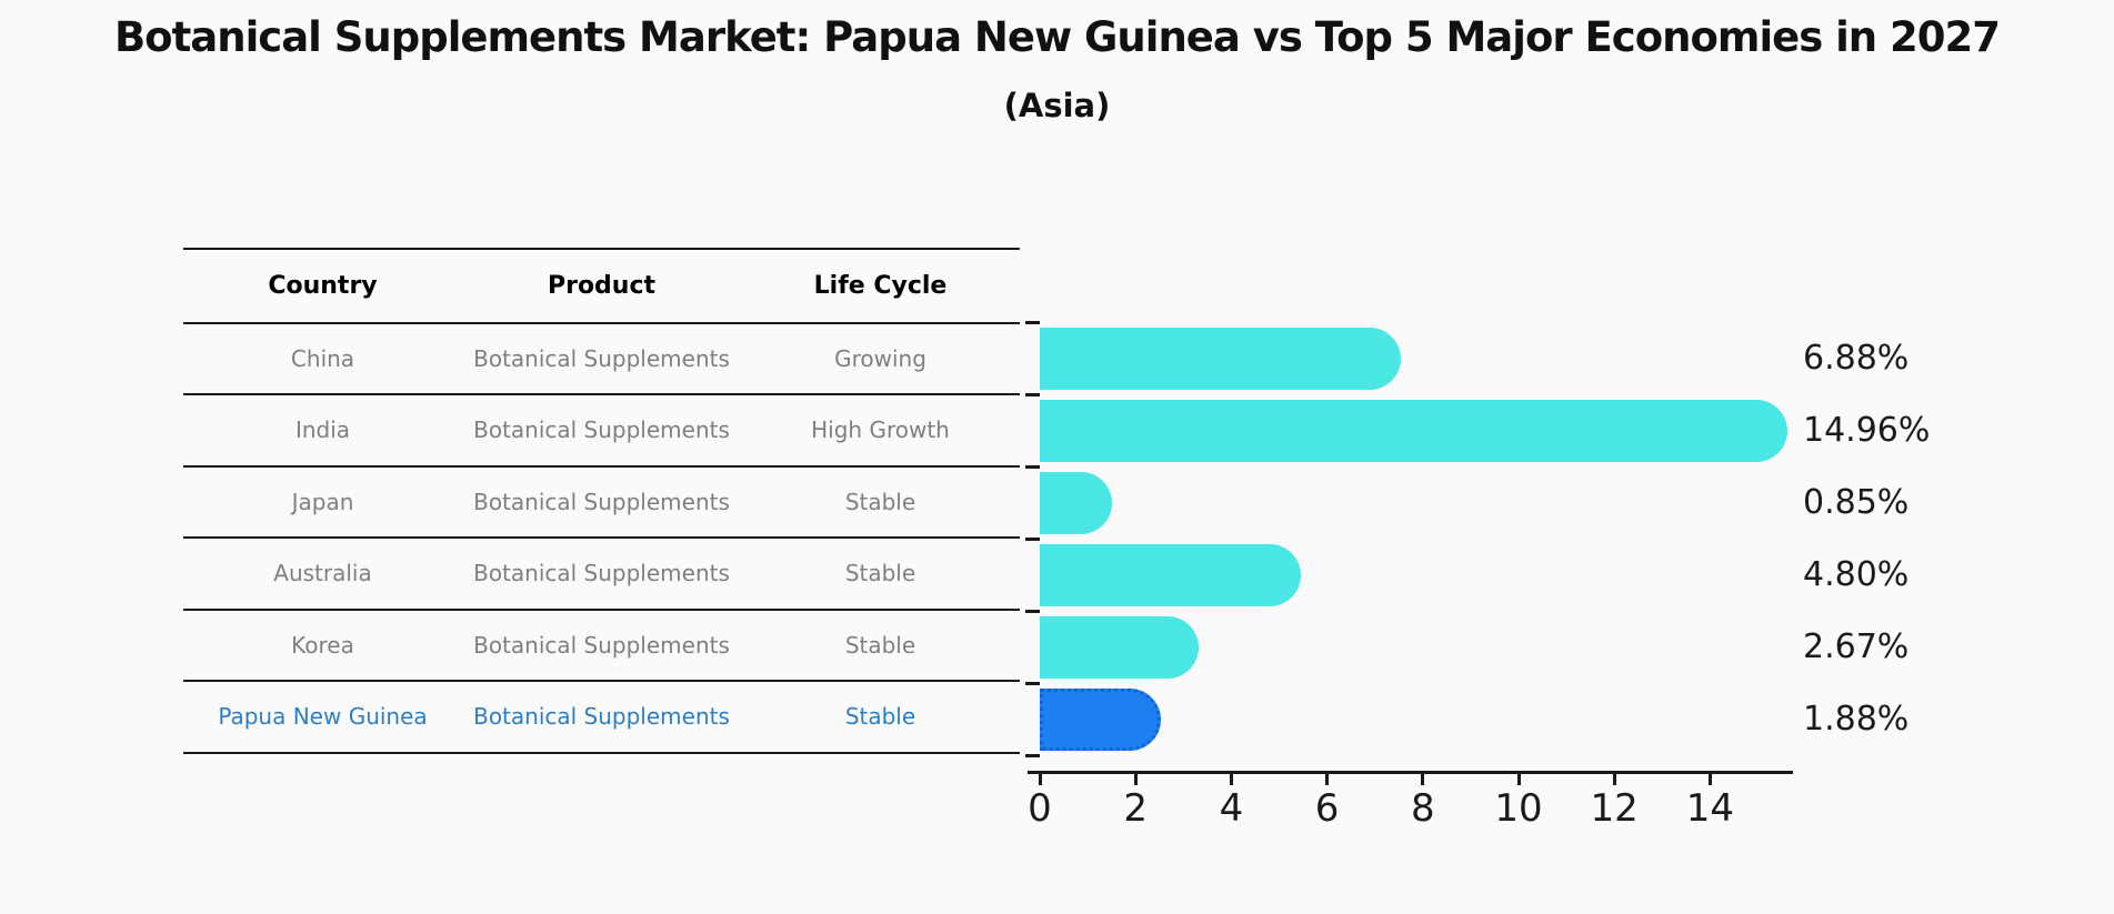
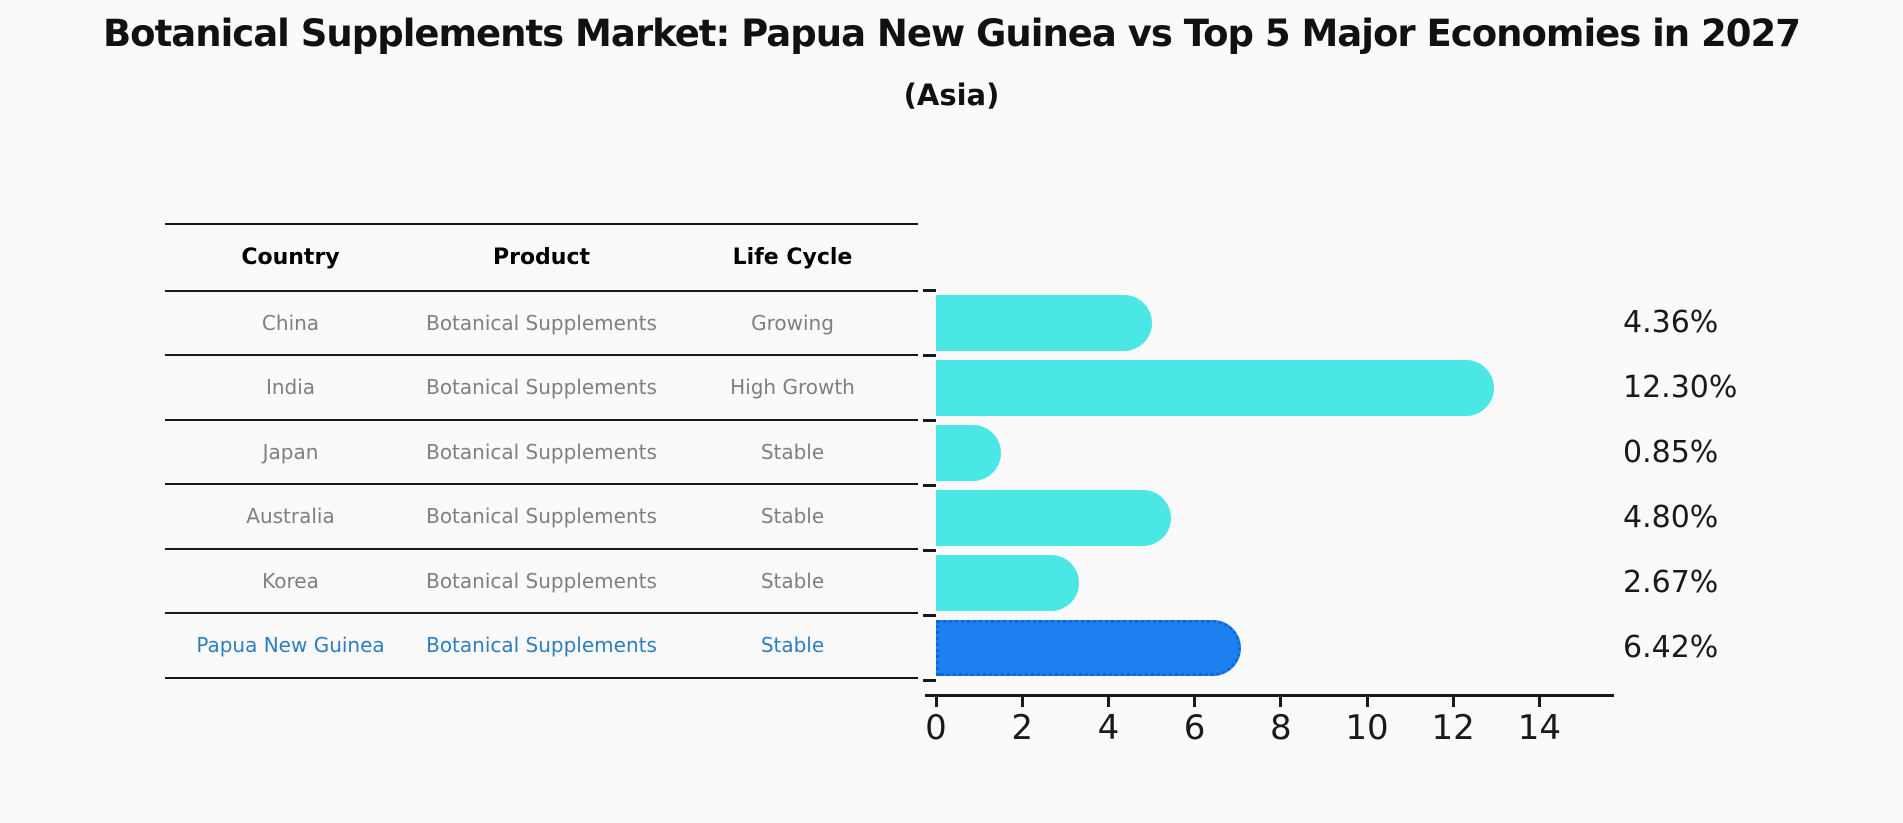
China: 6.88% -> 4.36%
India: 14.96% -> 12.30%
Papua New Guinea: 1.88% -> 6.42%
